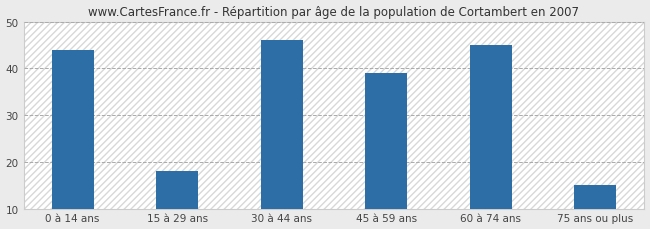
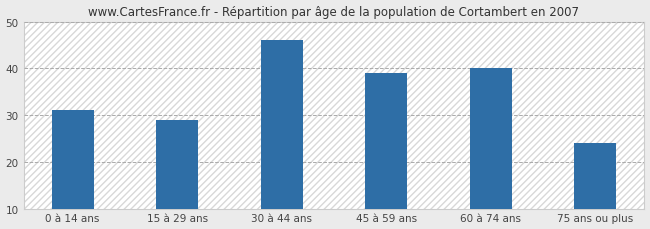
0 à 14 ans: 44 -> 31
15 à 29 ans: 18 -> 29
60 à 74 ans: 45 -> 40
75 ans ou plus: 15 -> 24
